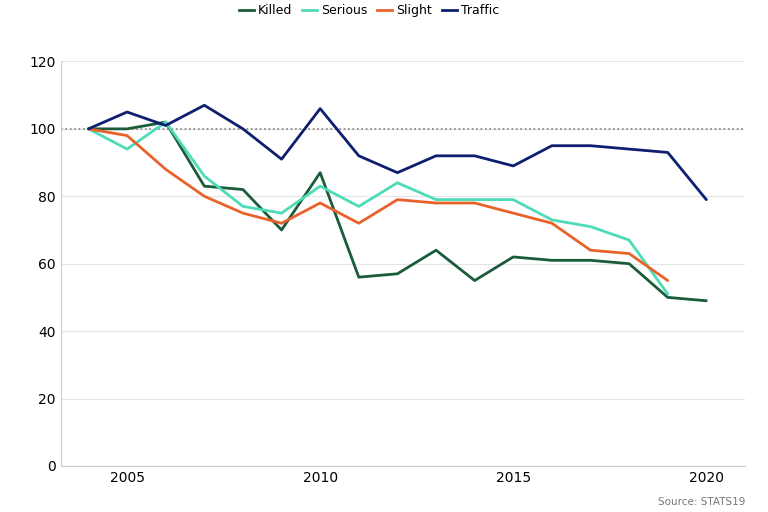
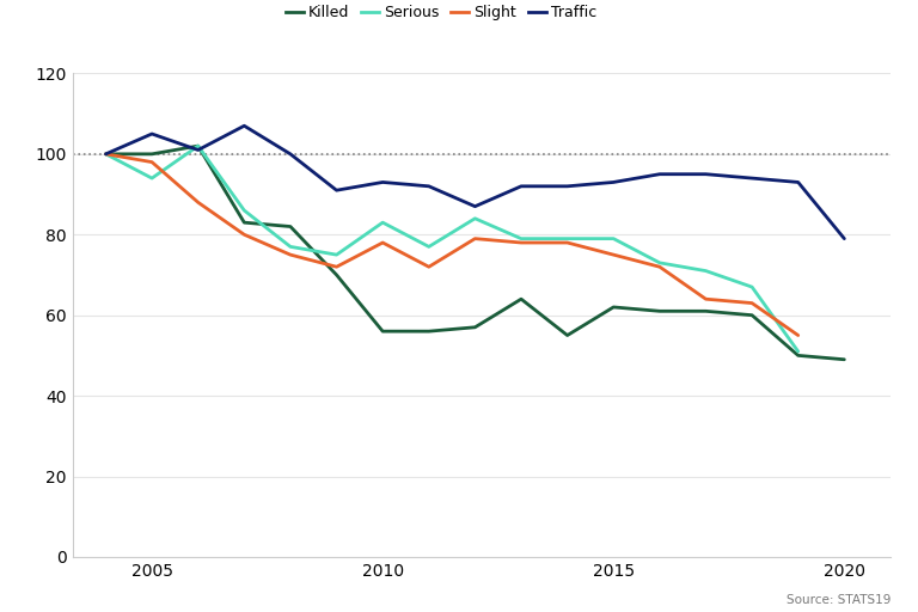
Killed/2010: 87 -> 56
Traffic/2010: 106 -> 93
Traffic/2015: 89 -> 93
